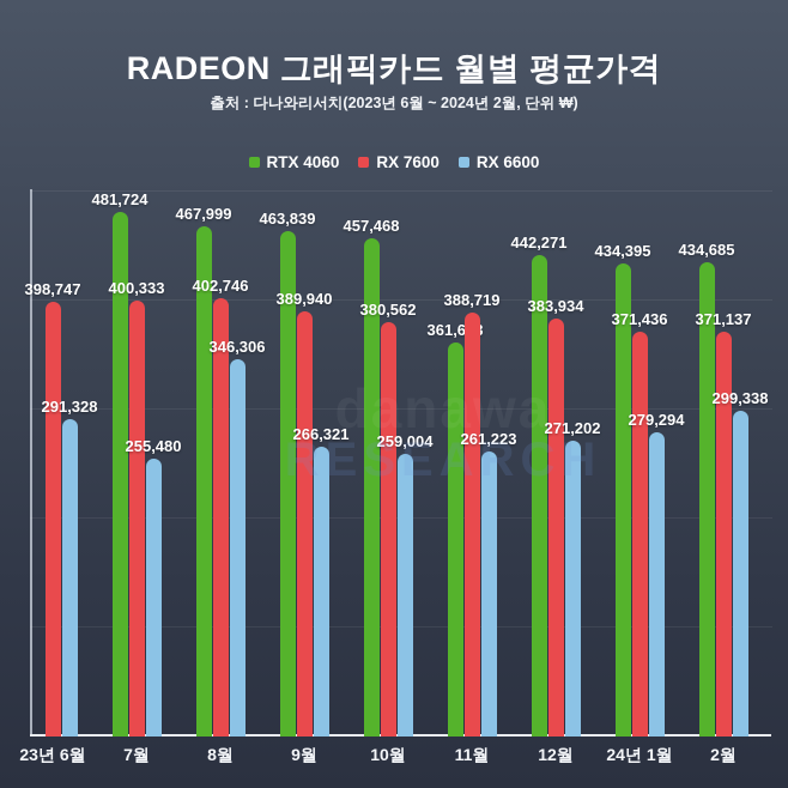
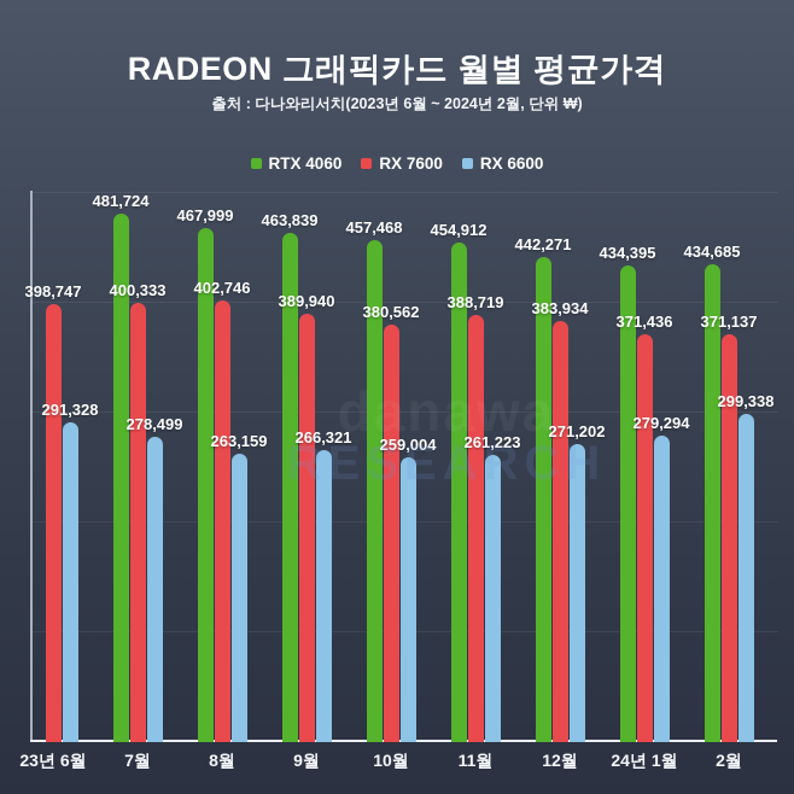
RX 6600/7월: 255,480 -> 278,499
RX 6600/8월: 346,306 -> 263,159
RTX 4060/11월: 361,623 -> 454,912
